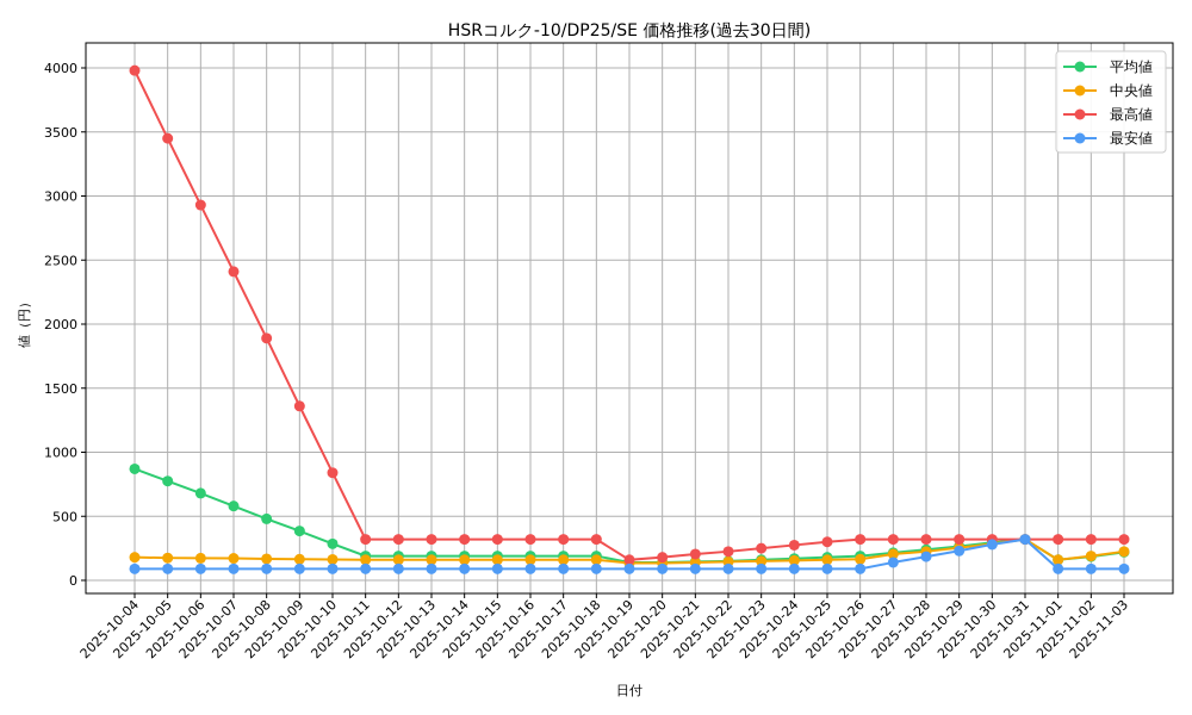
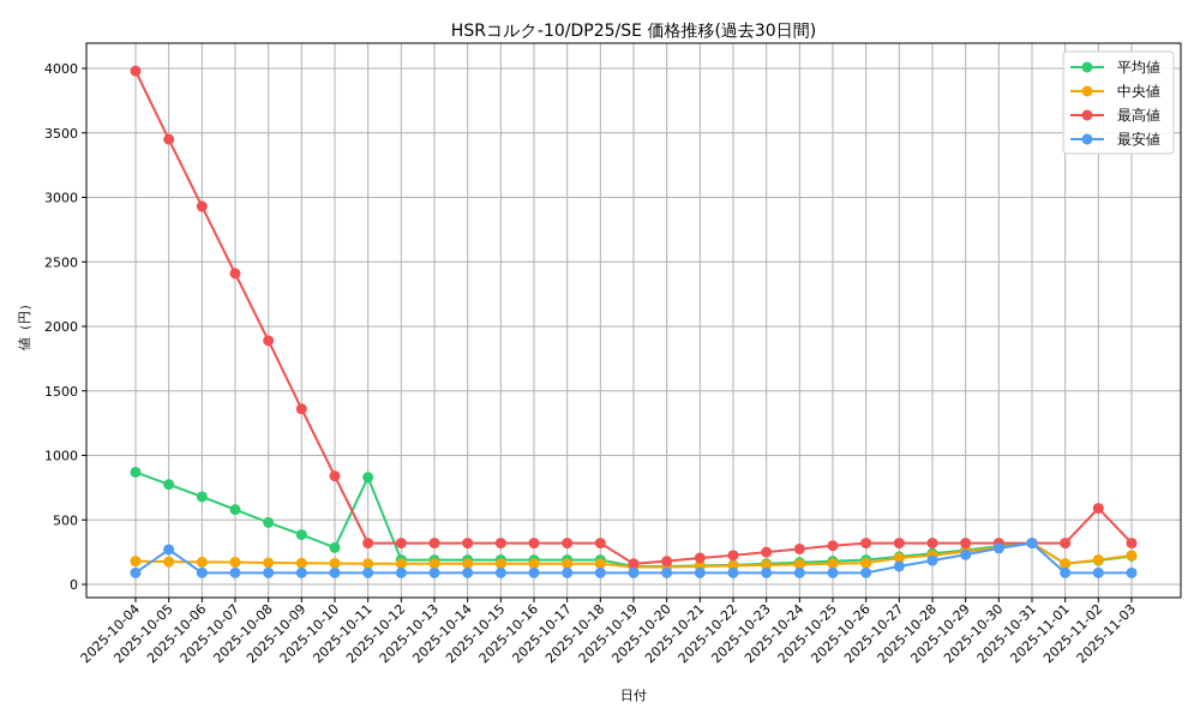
最安値/2025-10-05: 90 -> 270
平均値/2025-10-11: 190 -> 830
最高値/2025-11-02: 320 -> 590
